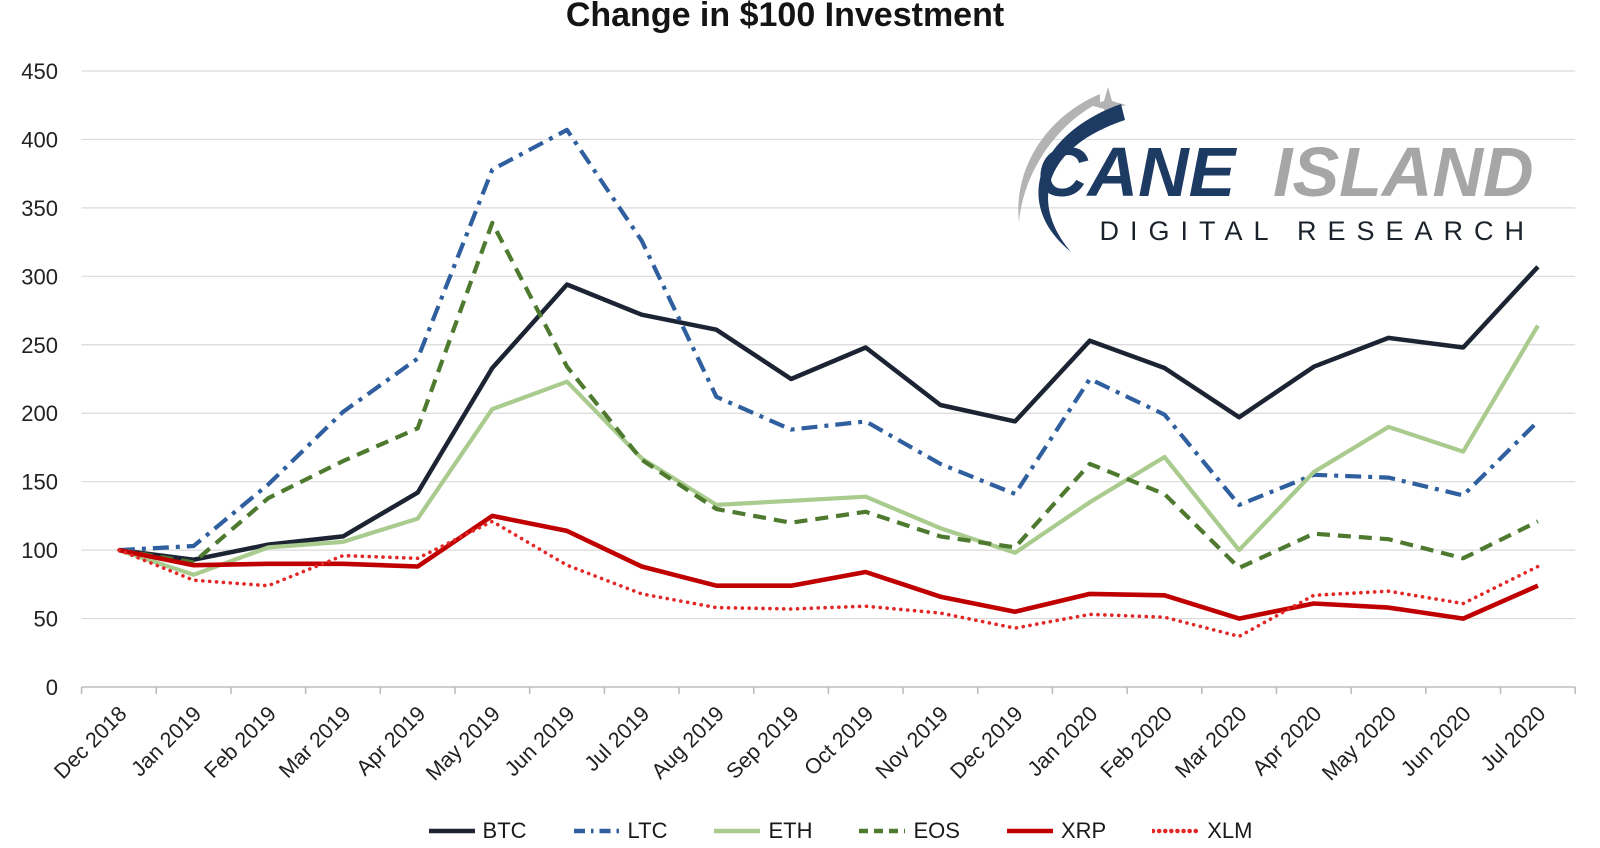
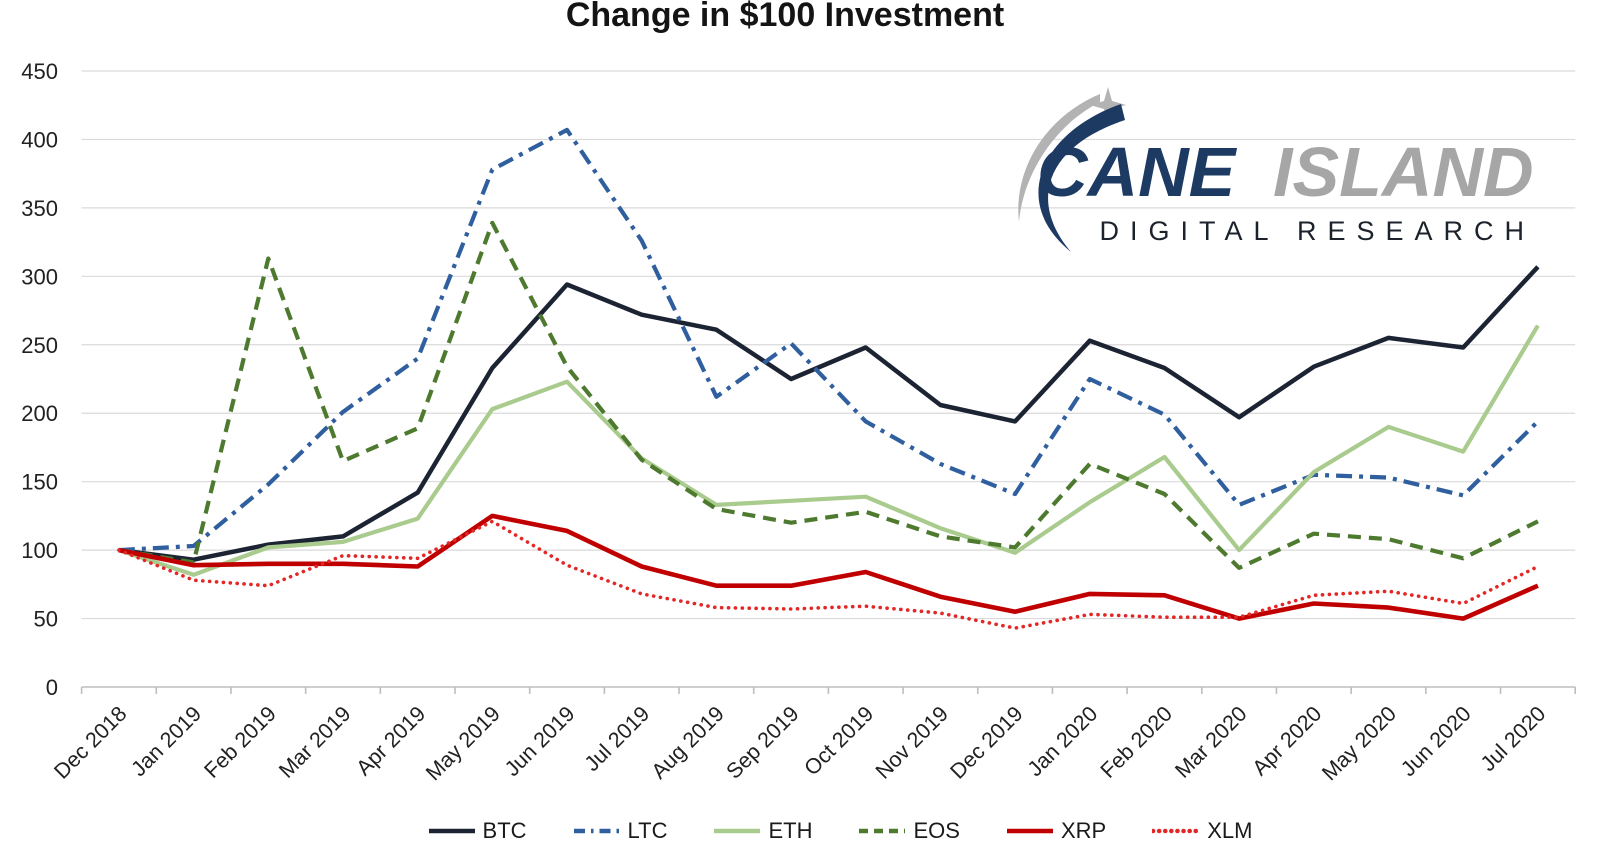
EOS/Feb 2019: 138 -> 313
LTC/Sep 2019: 188 -> 251
XLM/Mar 2020: 37 -> 51
